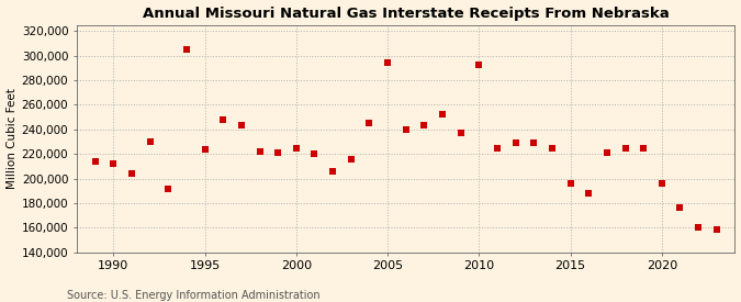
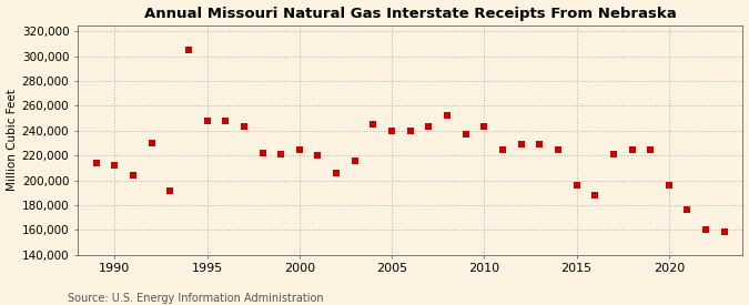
1995: 224,000 -> 248,000
2005: 294,000 -> 240,000
2010: 292,000 -> 243,000
